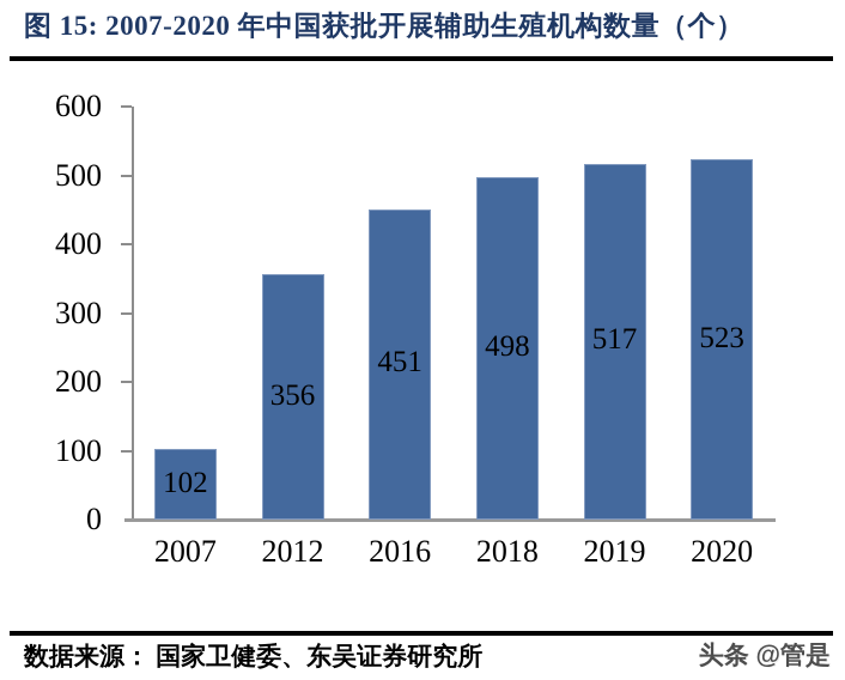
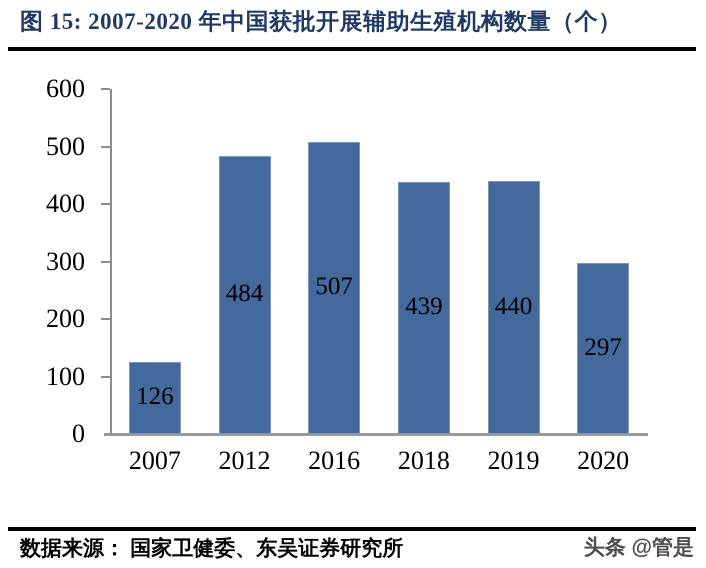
2007: 102 -> 126
2012: 356 -> 484
2016: 451 -> 507
2018: 498 -> 439
2019: 517 -> 440
2020: 523 -> 297
